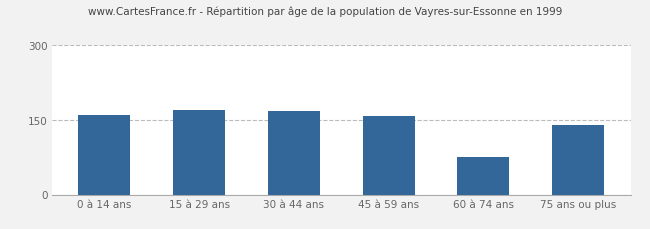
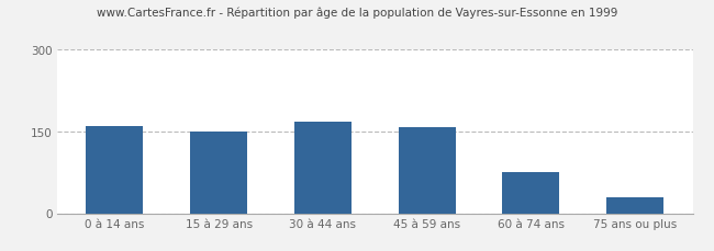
15 à 29 ans: 170 -> 149
75 ans ou plus: 140 -> 30
